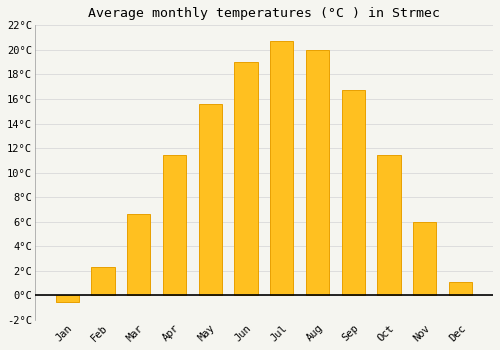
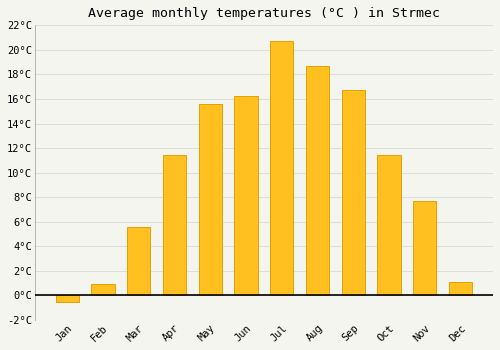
Feb: 2.3°C -> 0.9°C
Mar: 6.6°C -> 5.6°C
Jun: 19.0°C -> 16.2°C
Aug: 20.0°C -> 18.7°C
Nov: 6.0°C -> 7.7°C
